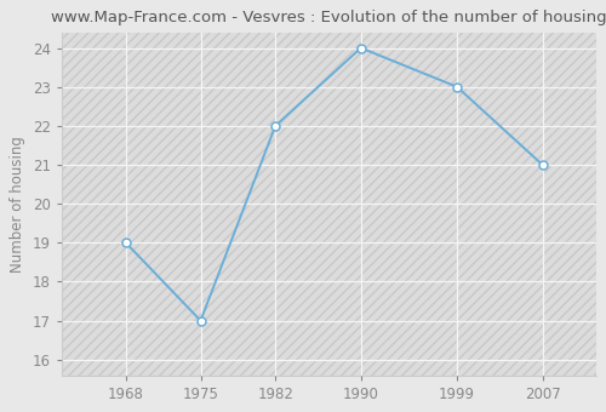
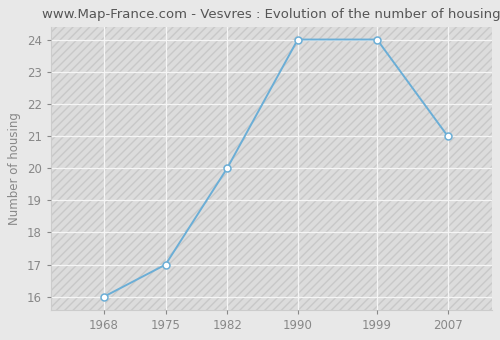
1968: 19 -> 16
1982: 22 -> 20
1999: 23 -> 24
